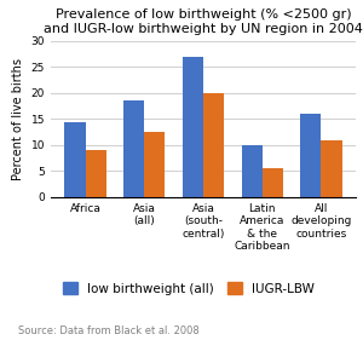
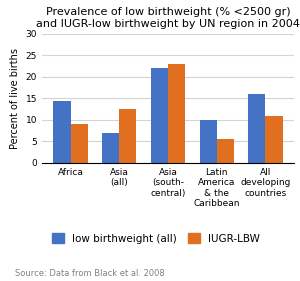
low birthweight (all)/Asia (all): 18.5 -> 7.0
low birthweight (all)/Asia (south- central): 27.0 -> 22.0
IUGR-LBW/Asia (south- central): 20.0 -> 23.0
